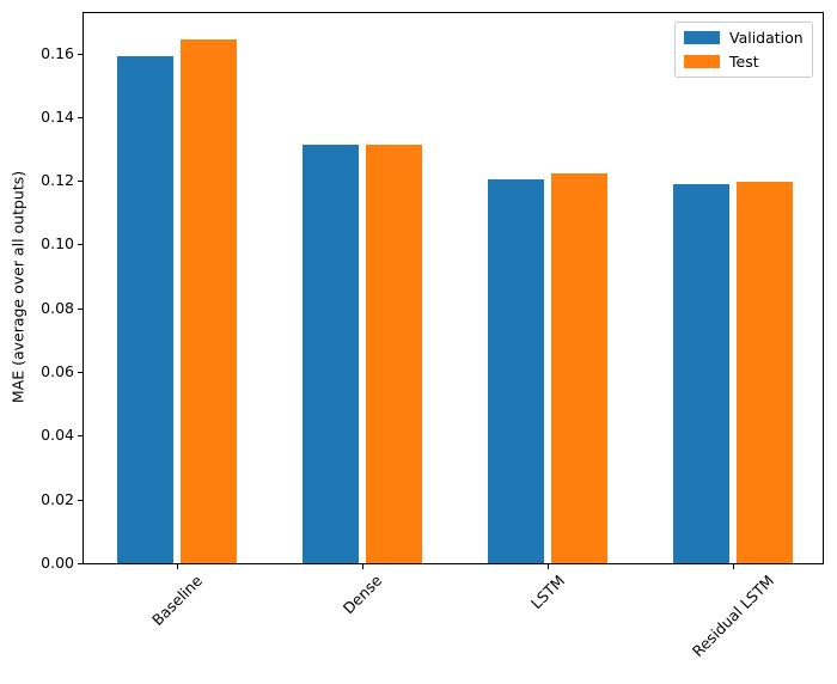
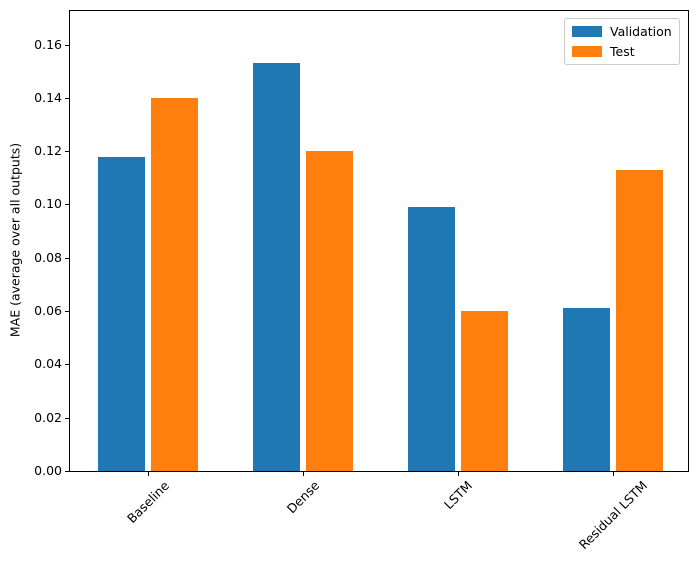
Validation/Baseline: 0.159 -> 0.118
Test/Baseline: 0.165 -> 0.140
Validation/Dense: 0.132 -> 0.153
Test/Dense: 0.131 -> 0.120
Validation/LSTM: 0.120 -> 0.099
Test/LSTM: 0.122 -> 0.060
Validation/Residual LSTM: 0.119 -> 0.061
Test/Residual LSTM: 0.120 -> 0.113
